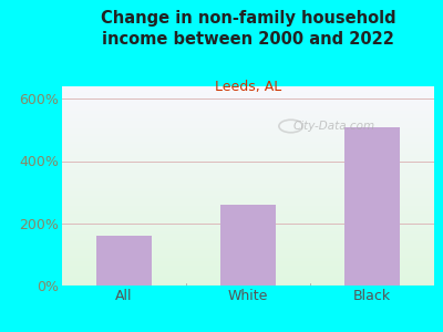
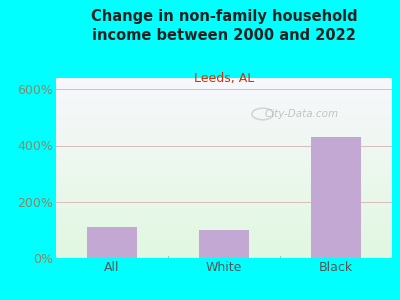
All: 160% -> 110%
White: 260% -> 100%
Black: 510% -> 430%
